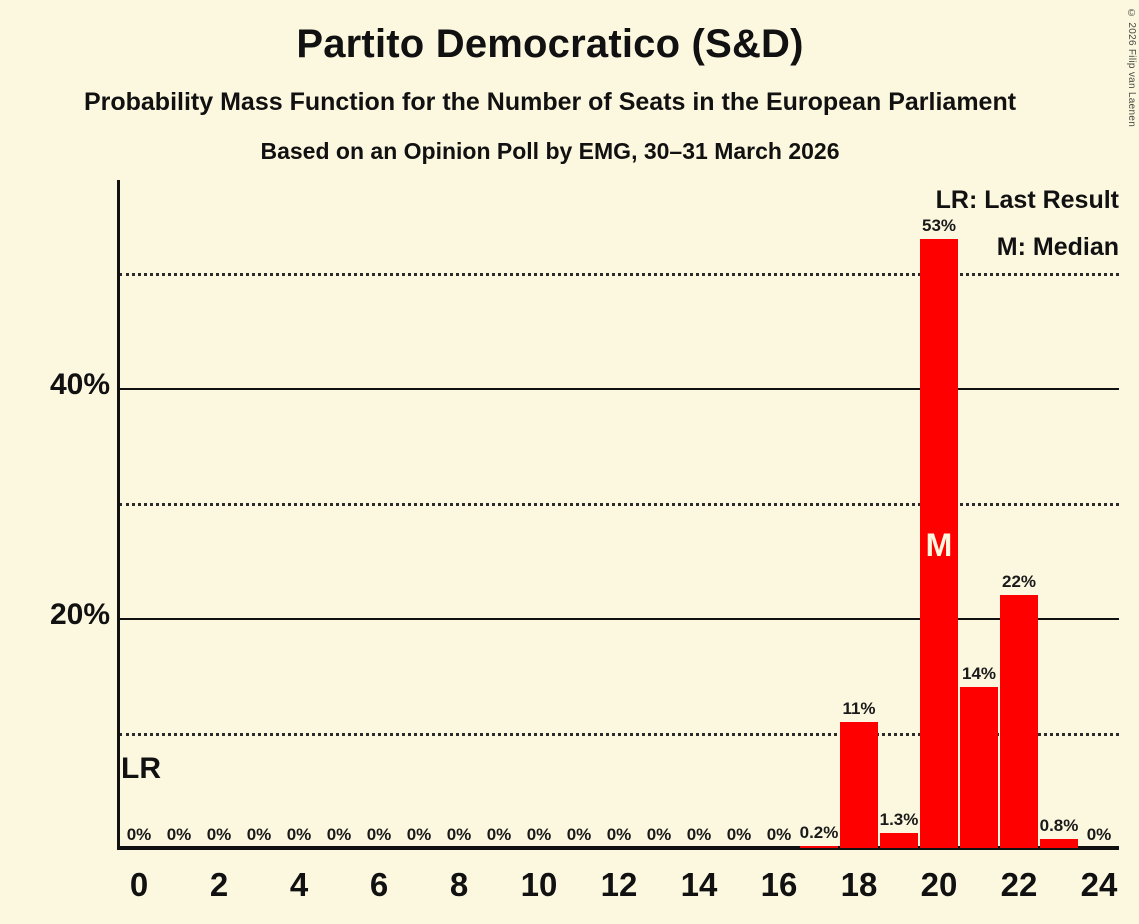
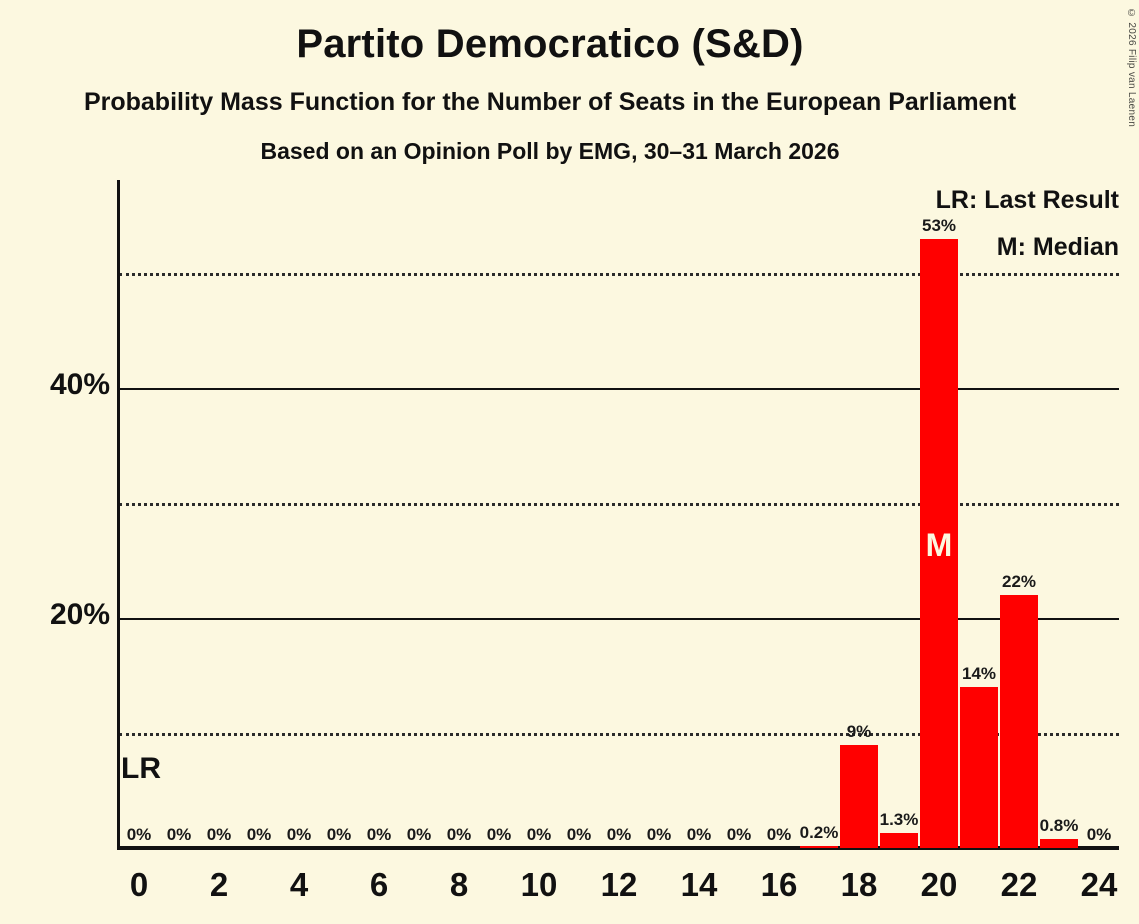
18: 11% -> 9%
